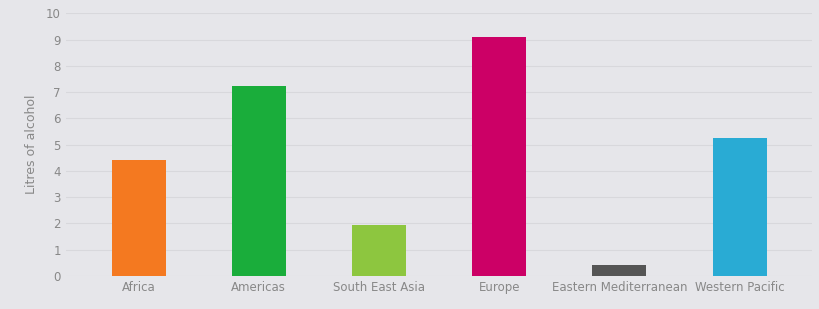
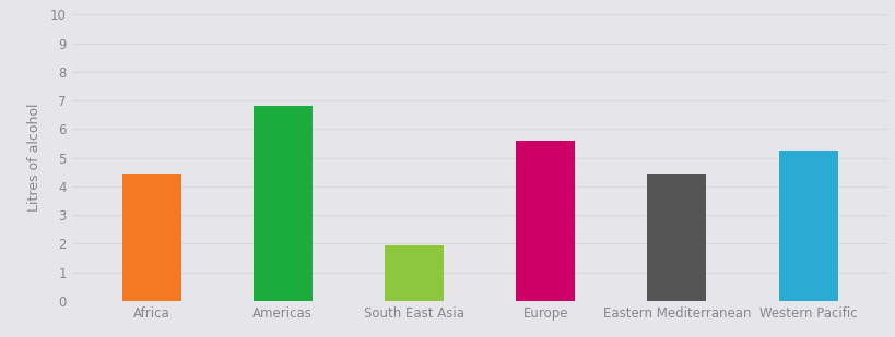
Americas: 7.25 -> 6.80
Europe: 9.10 -> 5.60
Eastern Mediterranean: 0.40 -> 4.40
